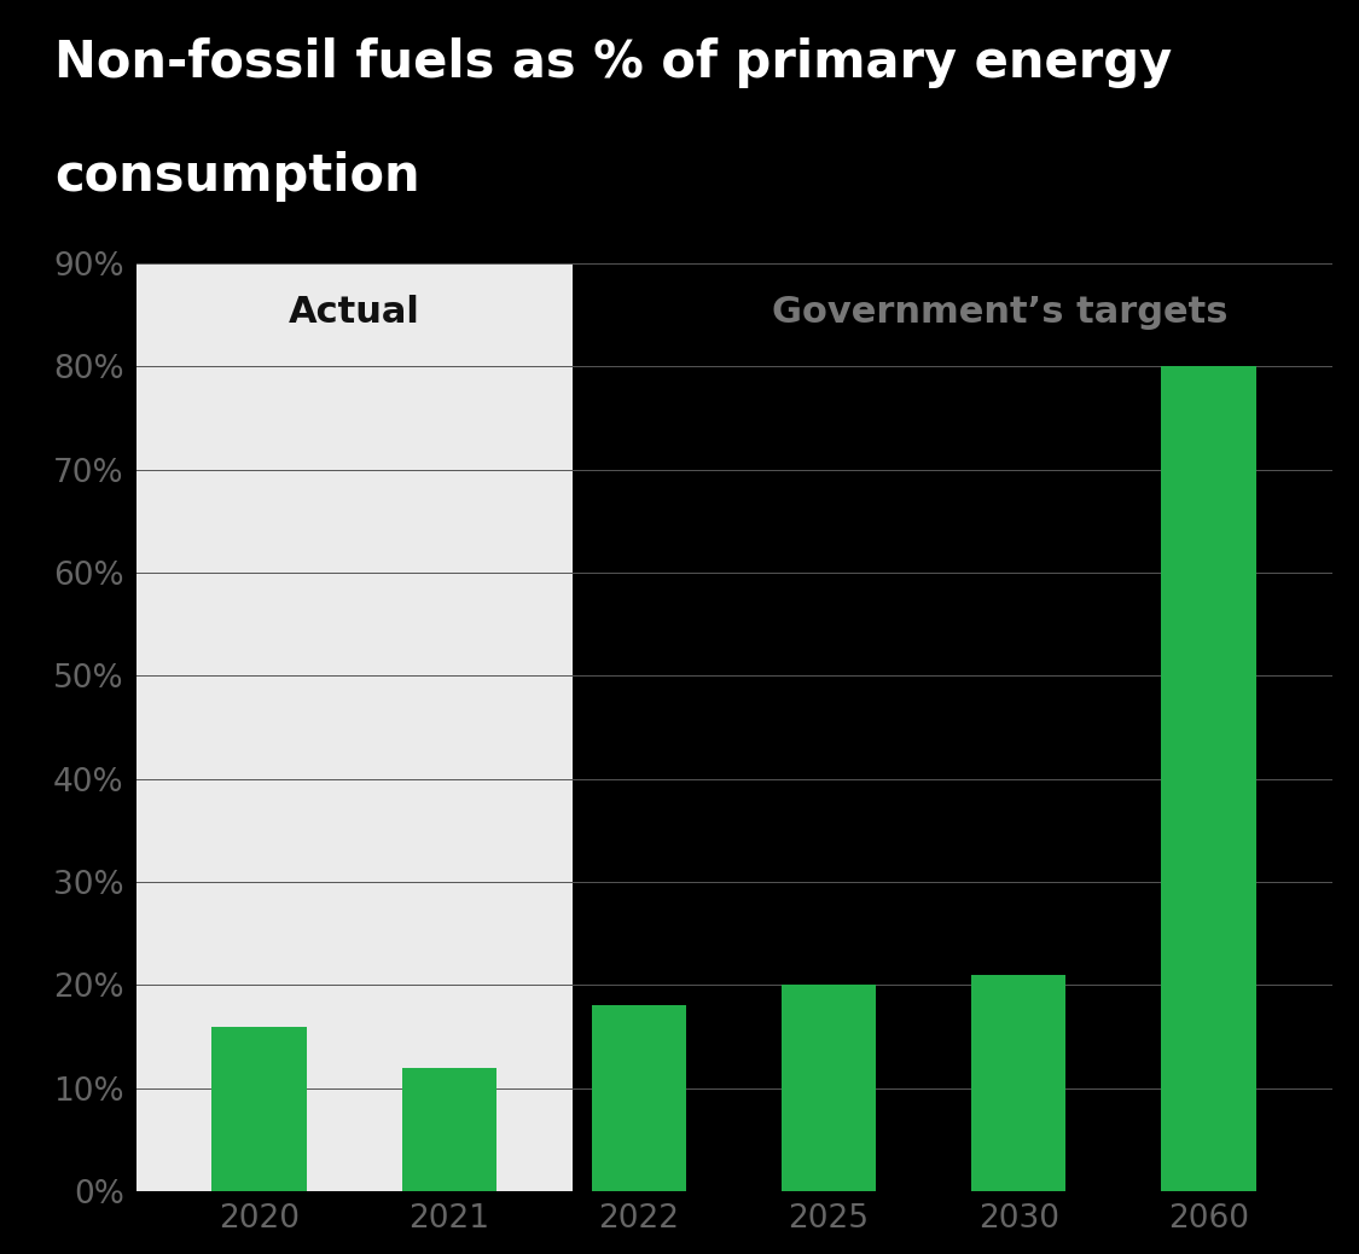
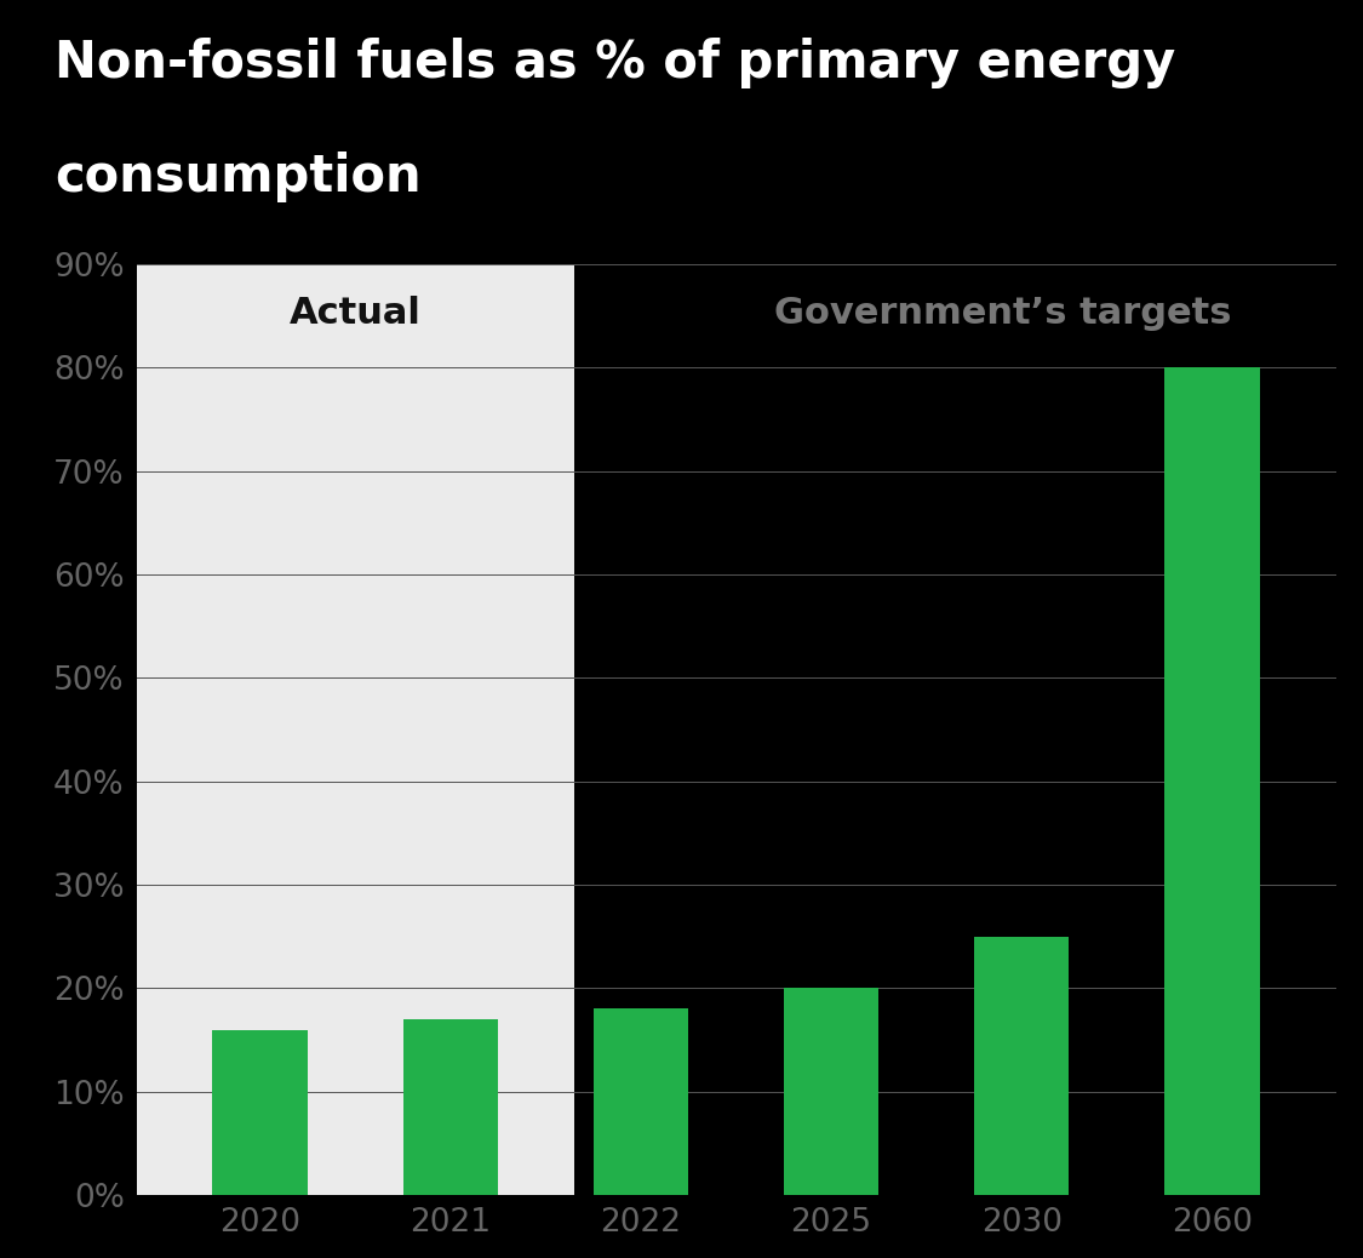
2021: 12% -> 17%
2030: 21% -> 25%
